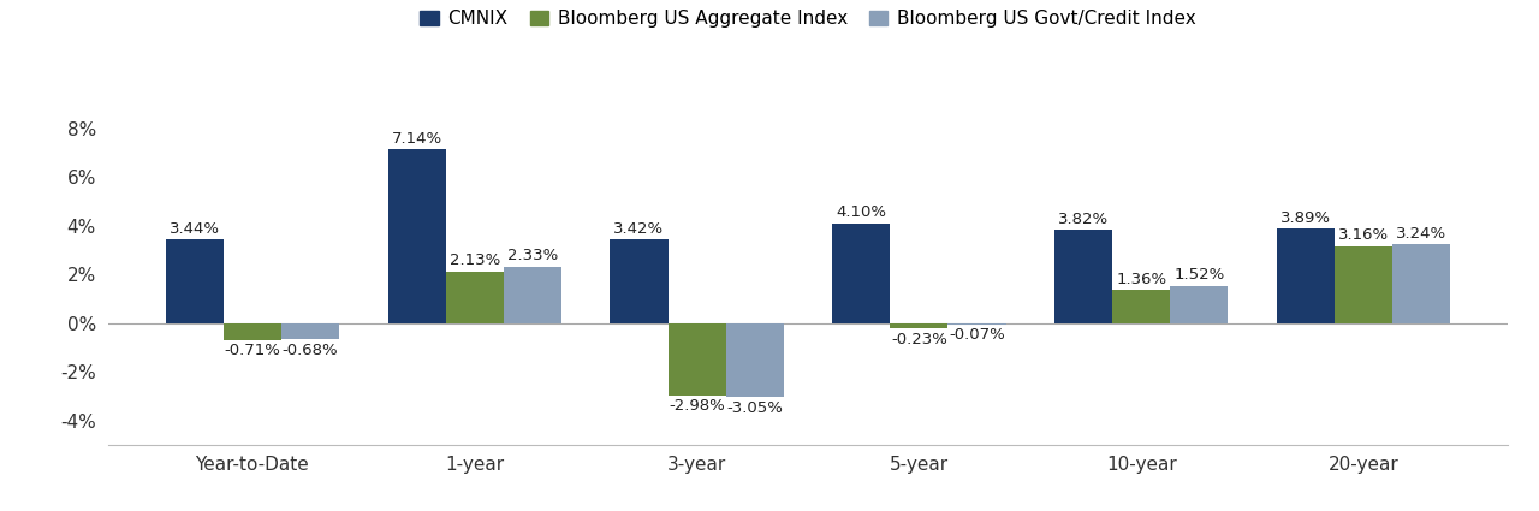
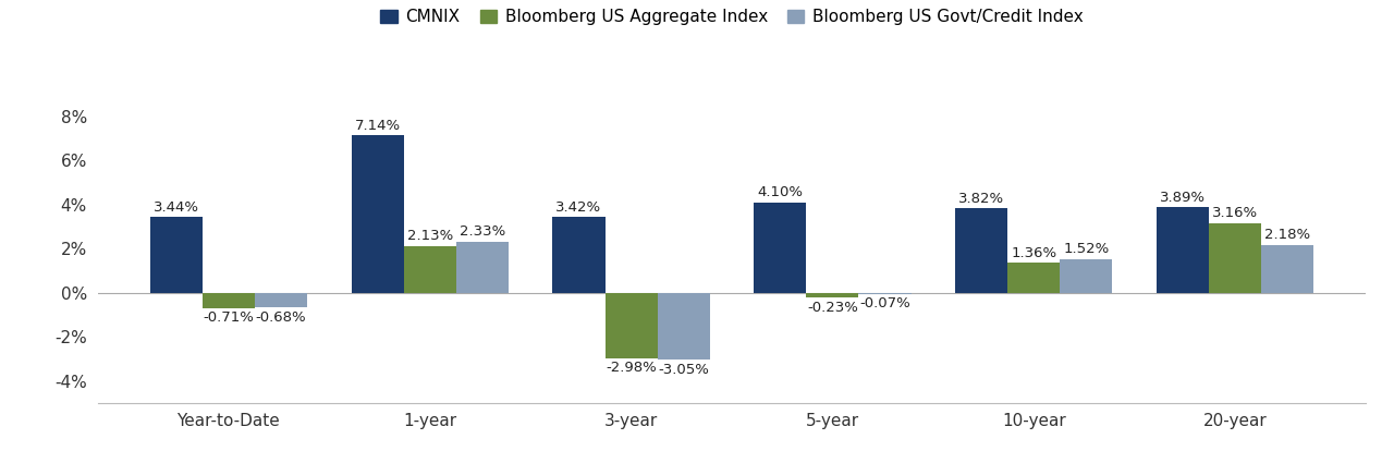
Bloomberg US Govt/Credit Index/20-year: 3.24% -> 2.18%
